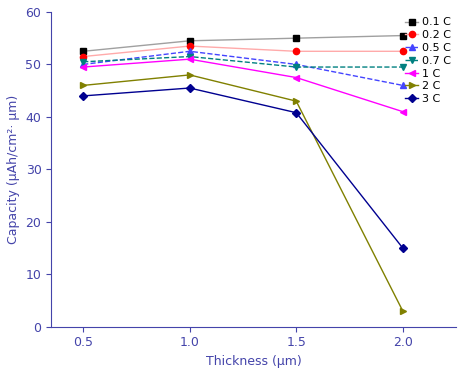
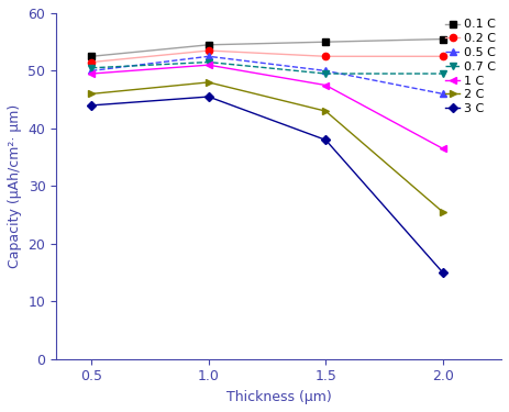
3 C/1.5: 40.8 -> 38.0
1 C/2.0: 41.0 -> 36.5
2 C/2.0: 3.0 -> 25.5
